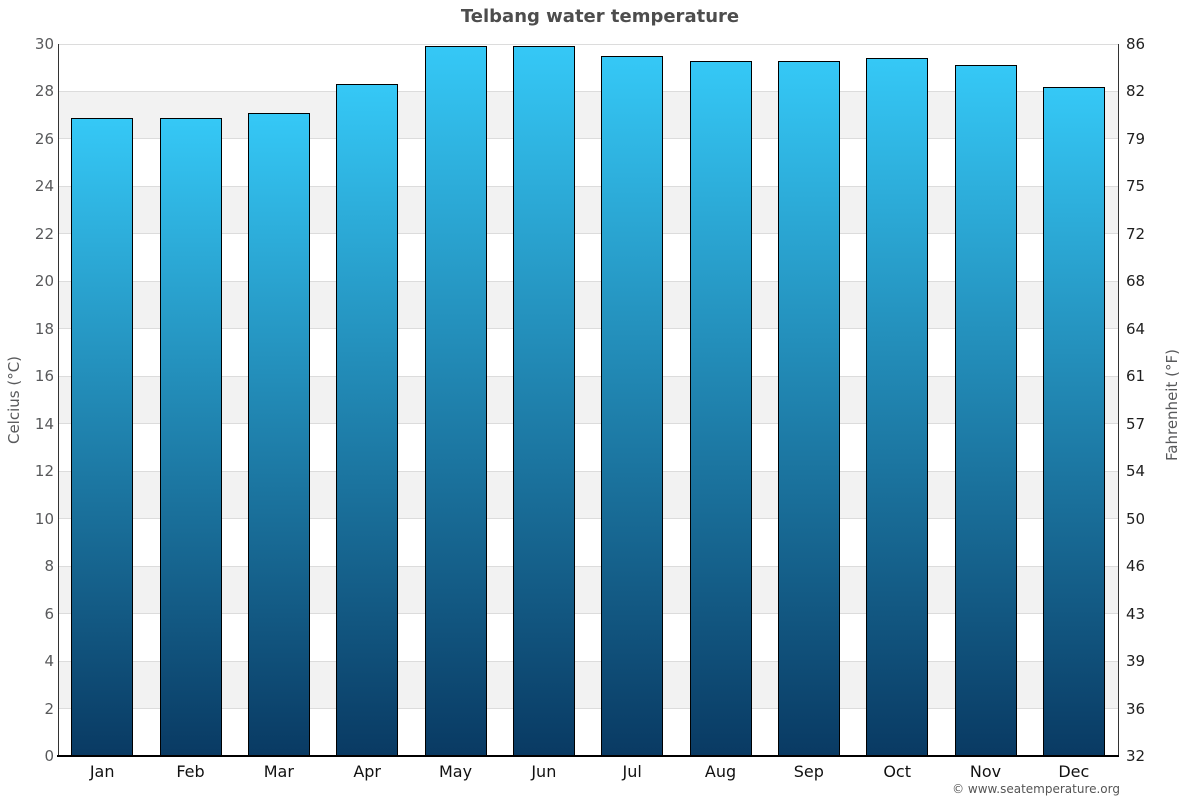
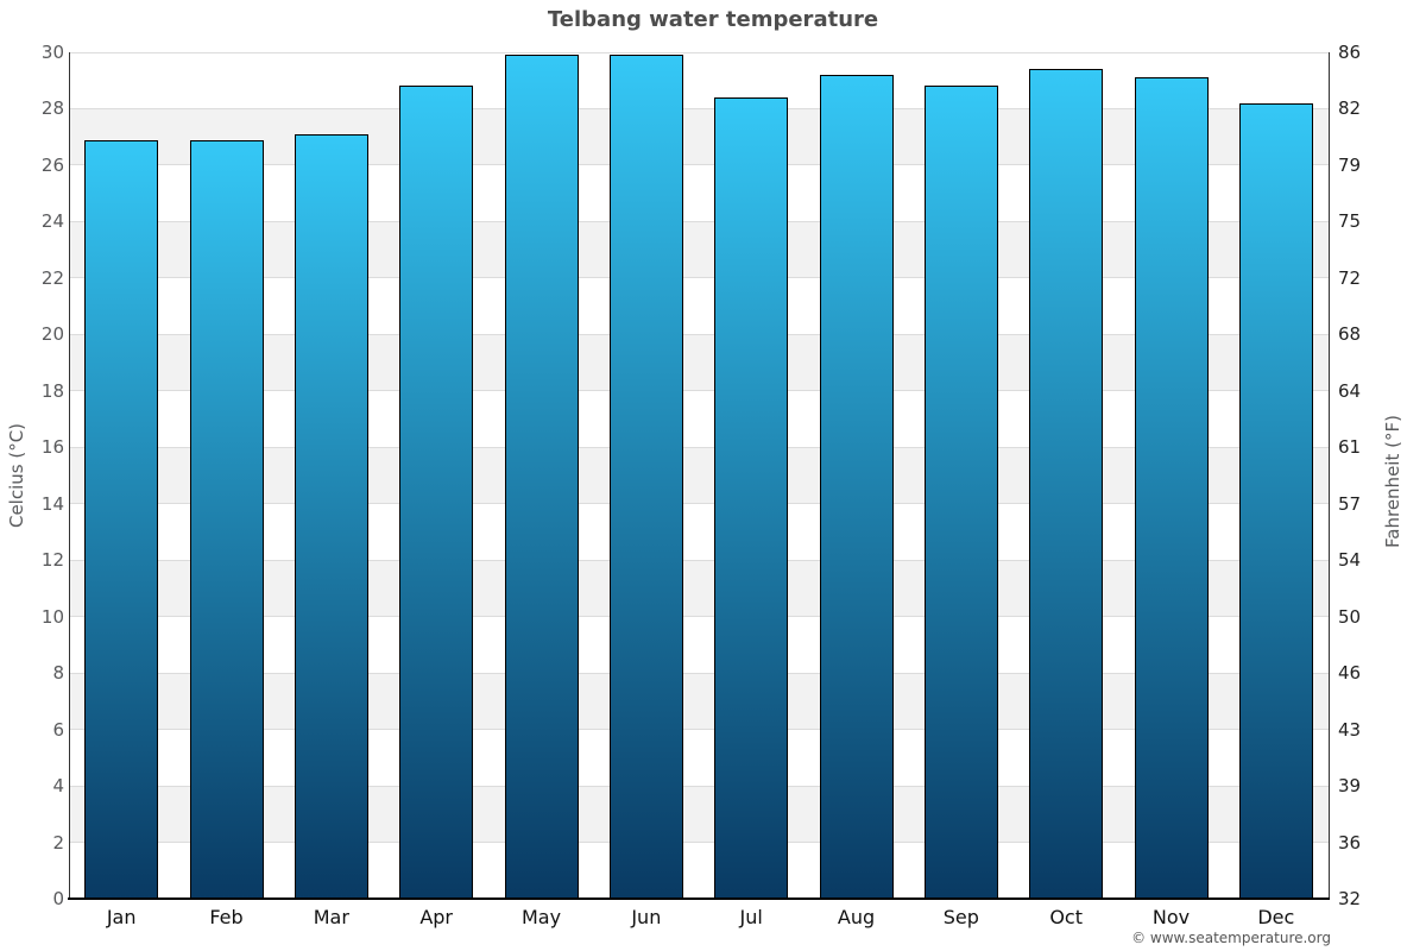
Apr: 28.3 -> 28.8
Jul: 29.5 -> 28.4
Aug: 29.3 -> 29.2
Sep: 29.3 -> 28.8
